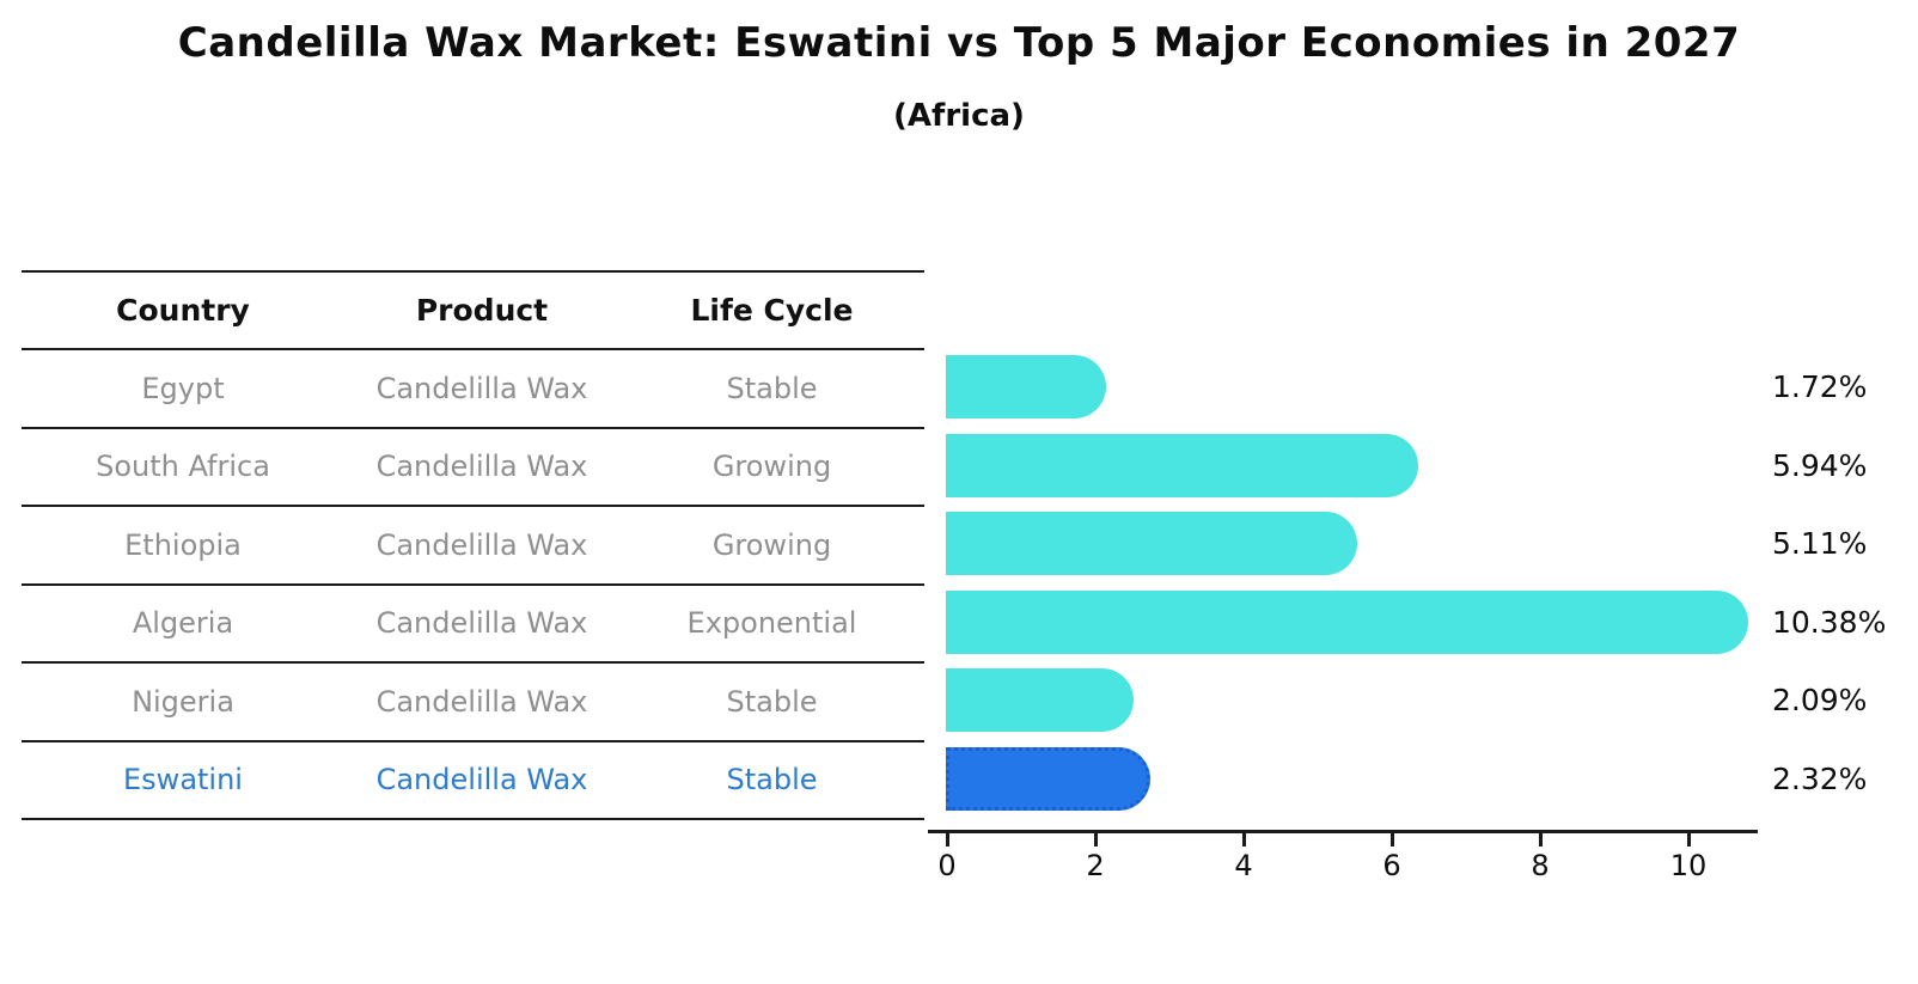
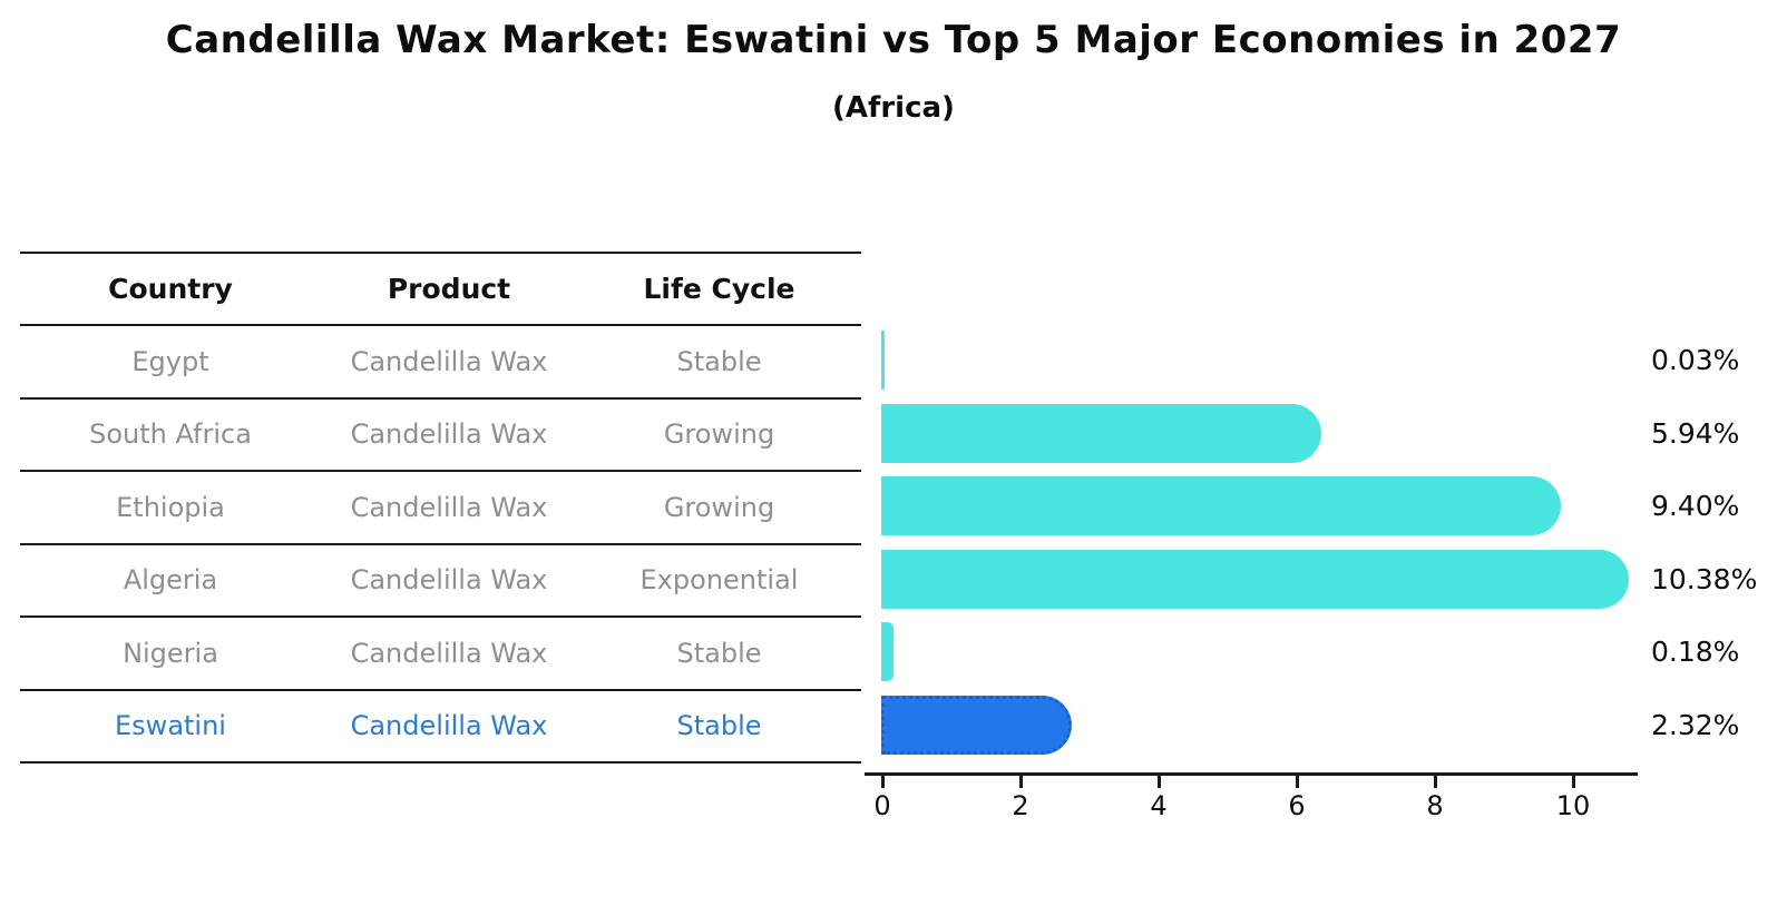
Egypt: 1.72% -> 0.03%
Ethiopia: 5.11% -> 9.40%
Nigeria: 2.09% -> 0.18%
